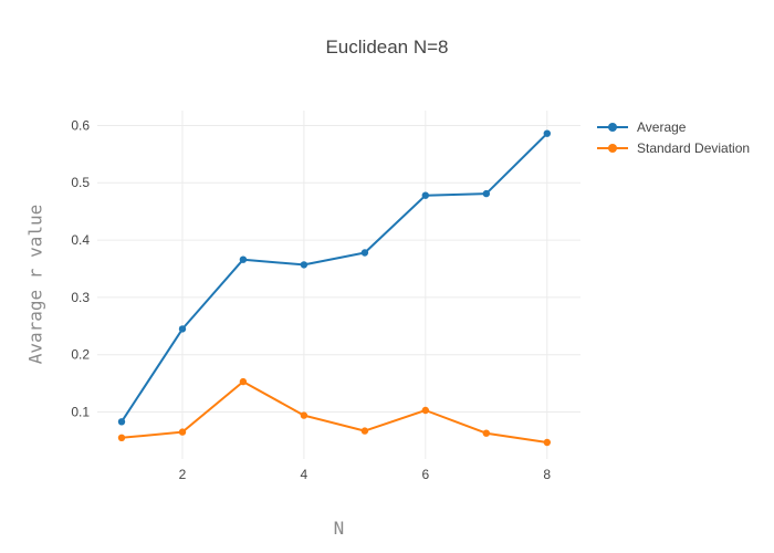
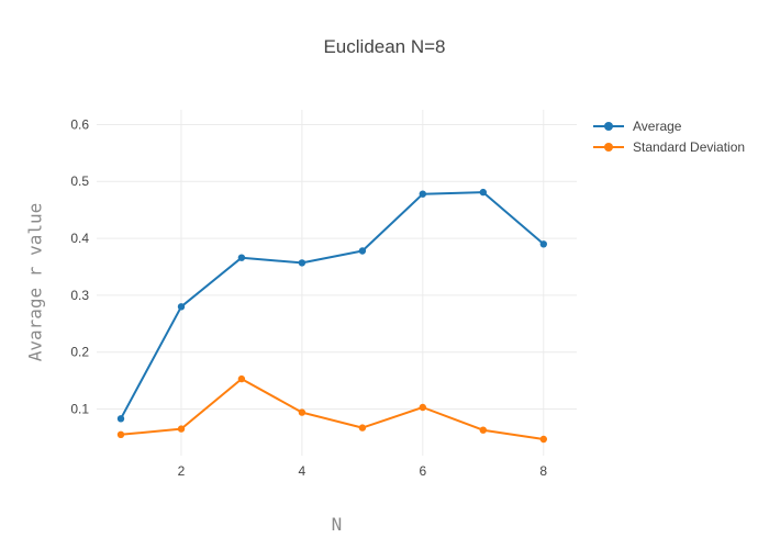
Average/2: 0.24 -> 0.28
Average/8: 0.59 -> 0.39
